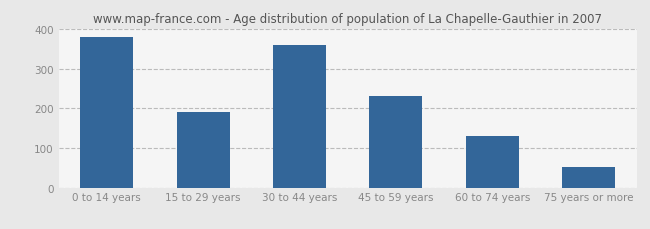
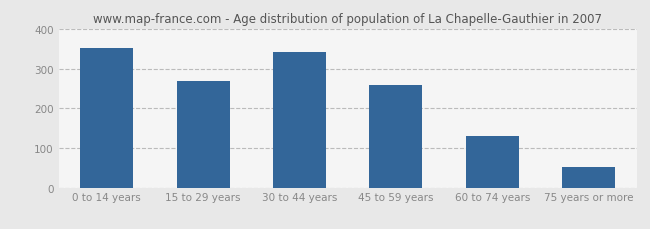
0 to 14 years: 380 -> 352
15 to 29 years: 190 -> 268
30 to 44 years: 360 -> 343
45 to 59 years: 230 -> 258
